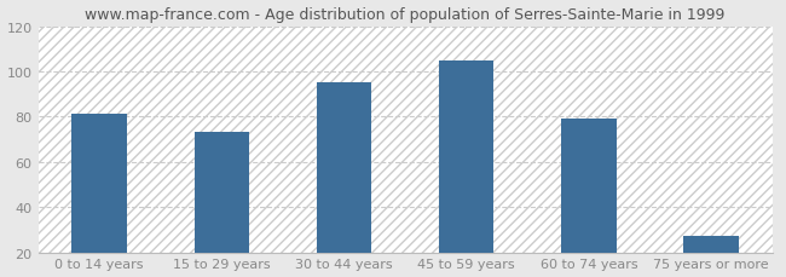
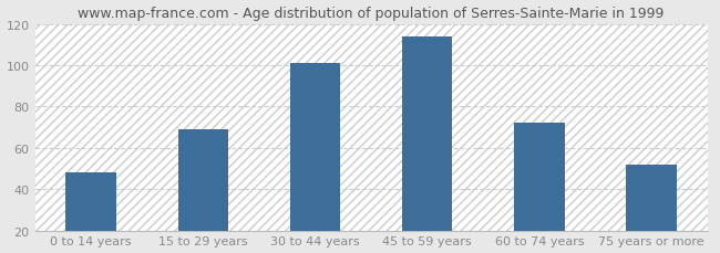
0 to 14 years: 81 -> 48
15 to 29 years: 73 -> 69
30 to 44 years: 95 -> 101
45 to 59 years: 105 -> 114
60 to 74 years: 79 -> 72
75 years or more: 27 -> 52
